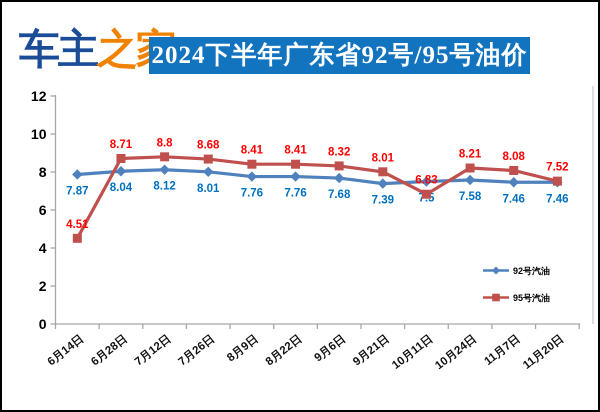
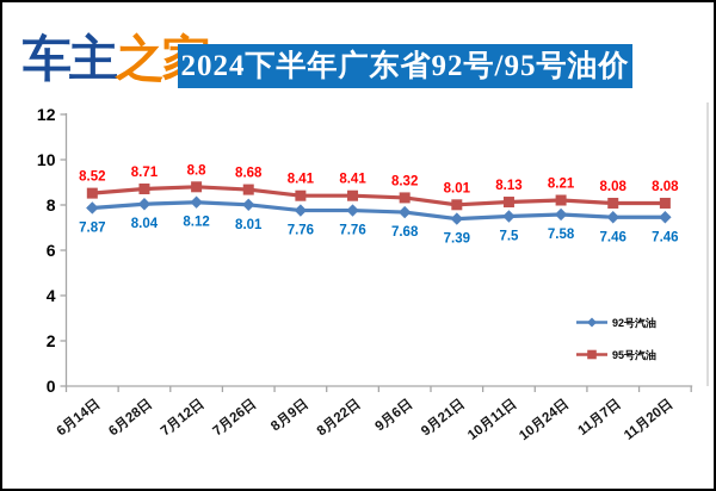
95号汽油/6月14日: 4.51 -> 8.52
95号汽油/10月11日: 6.83 -> 8.13
95号汽油/11月20日: 7.52 -> 8.08
